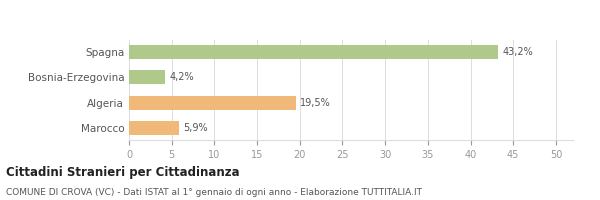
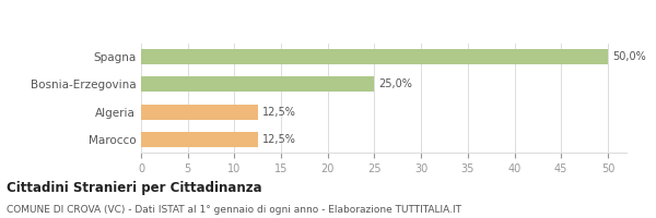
Spagna: 43,2% -> 50,0%
Bosnia-Erzegovina: 4,2% -> 25,0%
Algeria: 19,5% -> 12,5%
Marocco: 5,9% -> 12,5%
